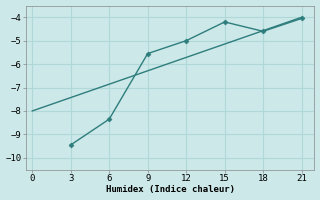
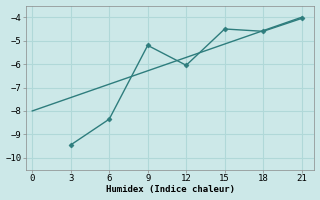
9: -5.55 -> -5.20
12: -5.00 -> -6.05
15: -4.20 -> -4.50
